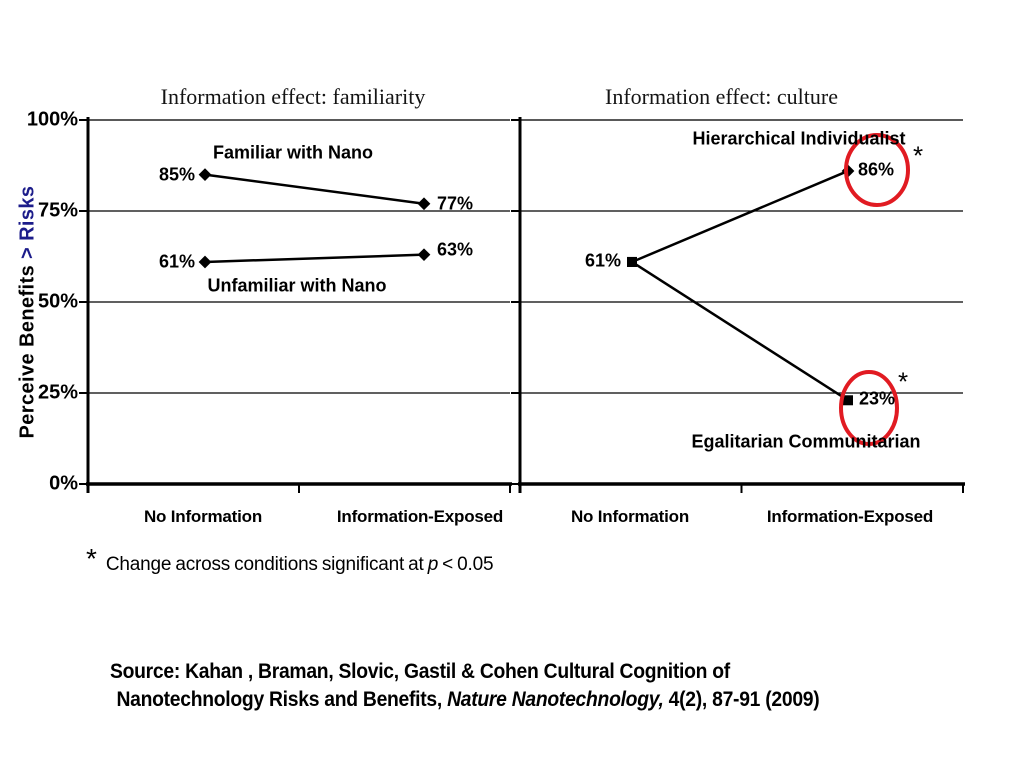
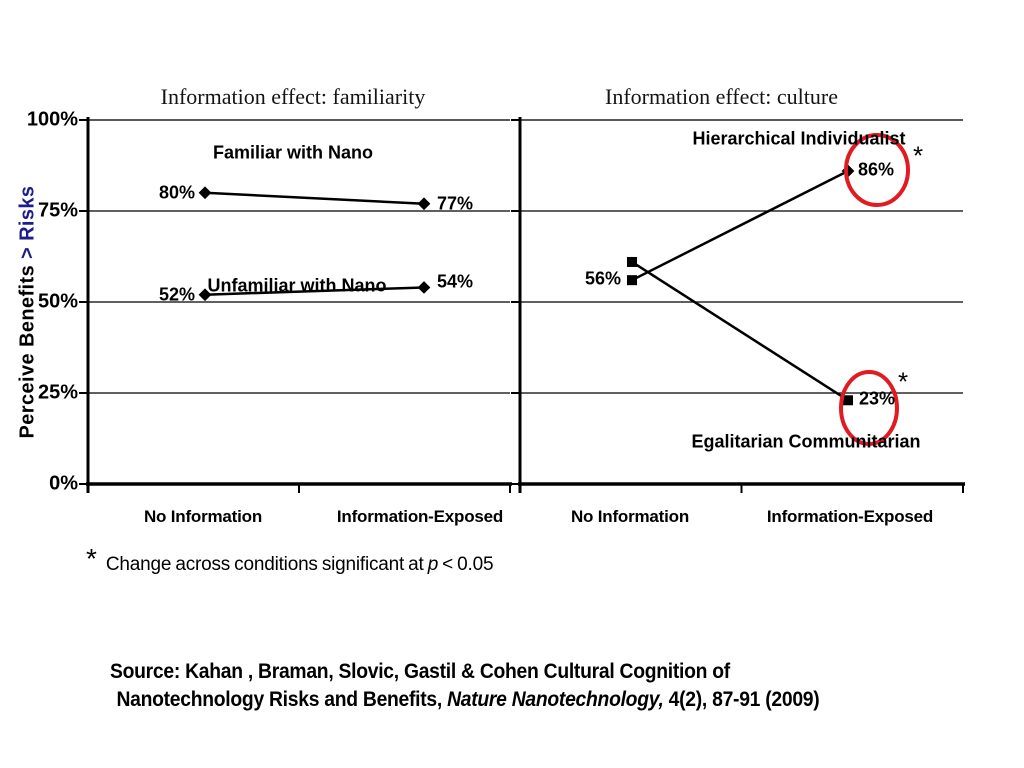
Information effect: familiarity/Familiar with Nano/No Information: 85% -> 80%
Information effect: familiarity/Unfamiliar with Nano/No Information: 61% -> 52%
Information effect: familiarity/Unfamiliar with Nano/Information-Exposed: 63% -> 54%
Information effect: culture/Hierarchical Individualist/No Information: 61% -> 56%
